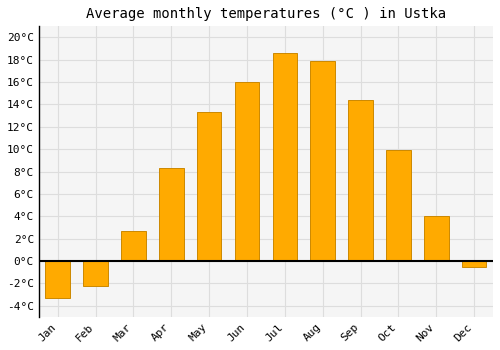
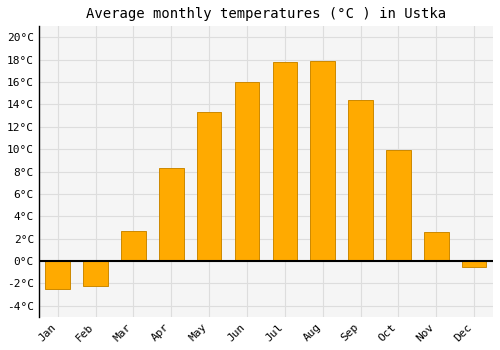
Jan: -3.3°C -> -2.5°C
Jul: 18.6°C -> 17.8°C
Nov: 4.0°C -> 2.6°C
